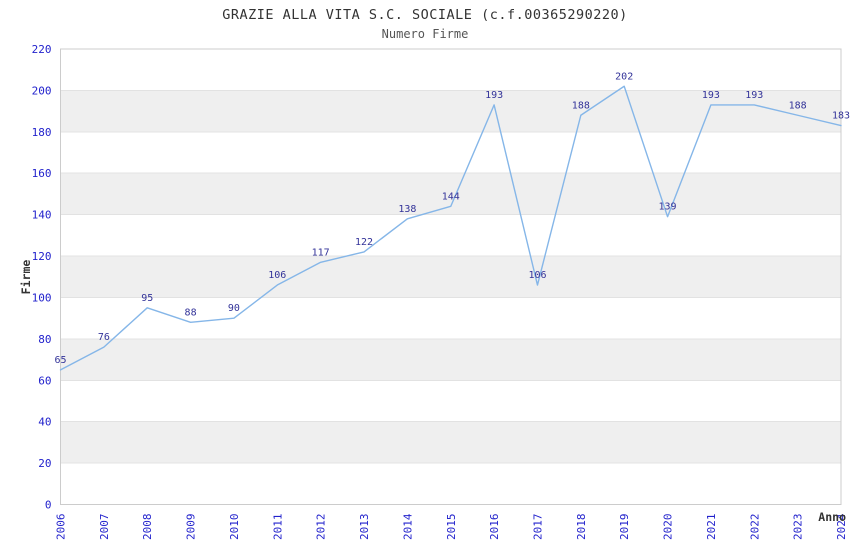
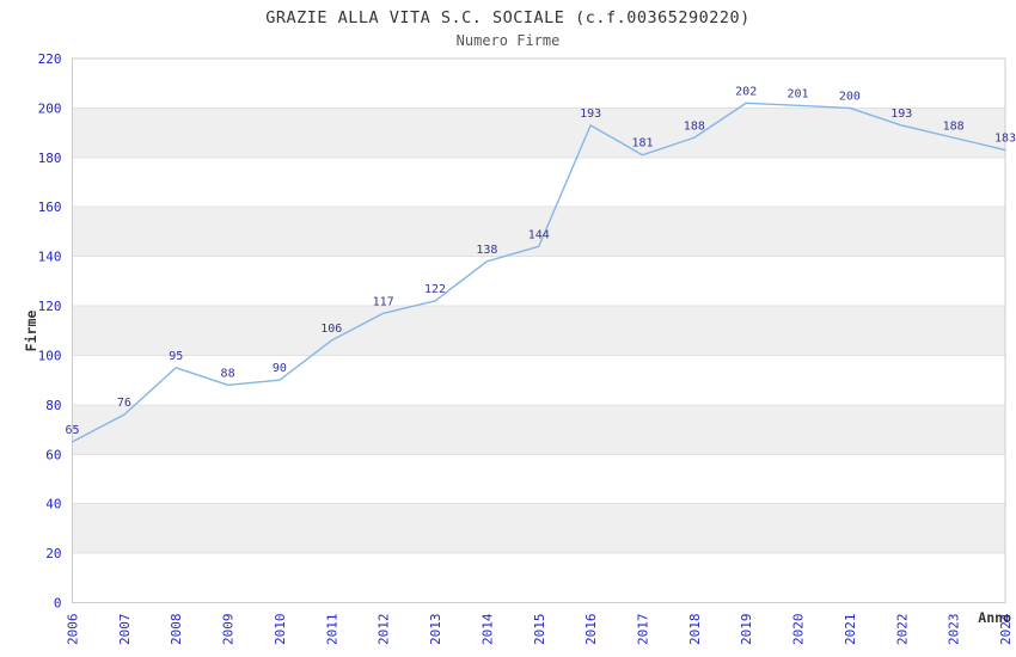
2017: 106 -> 181
2020: 139 -> 201
2021: 193 -> 200
